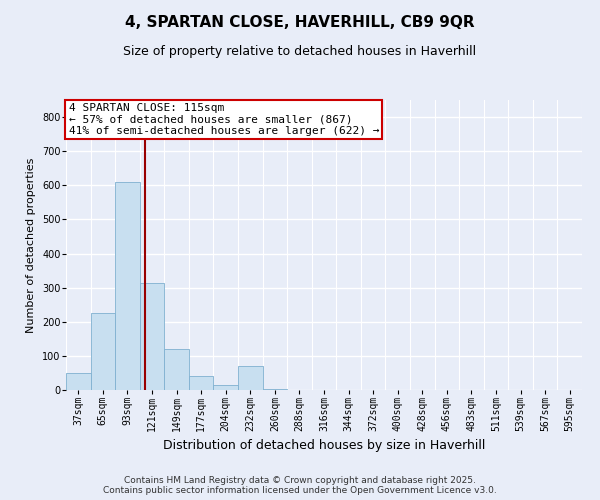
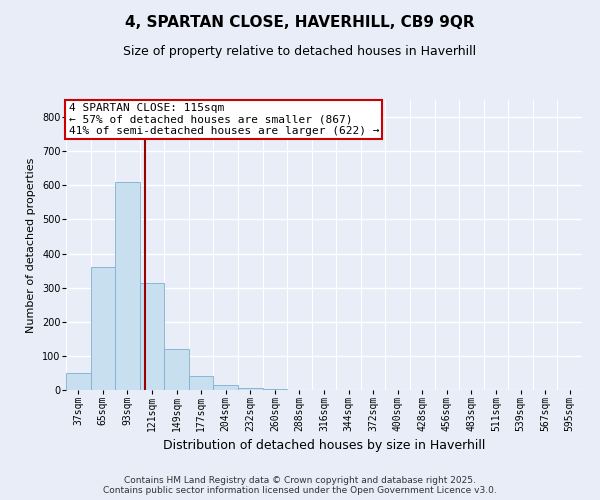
65sqm: 225 -> 360
232sqm: 70 -> 5
